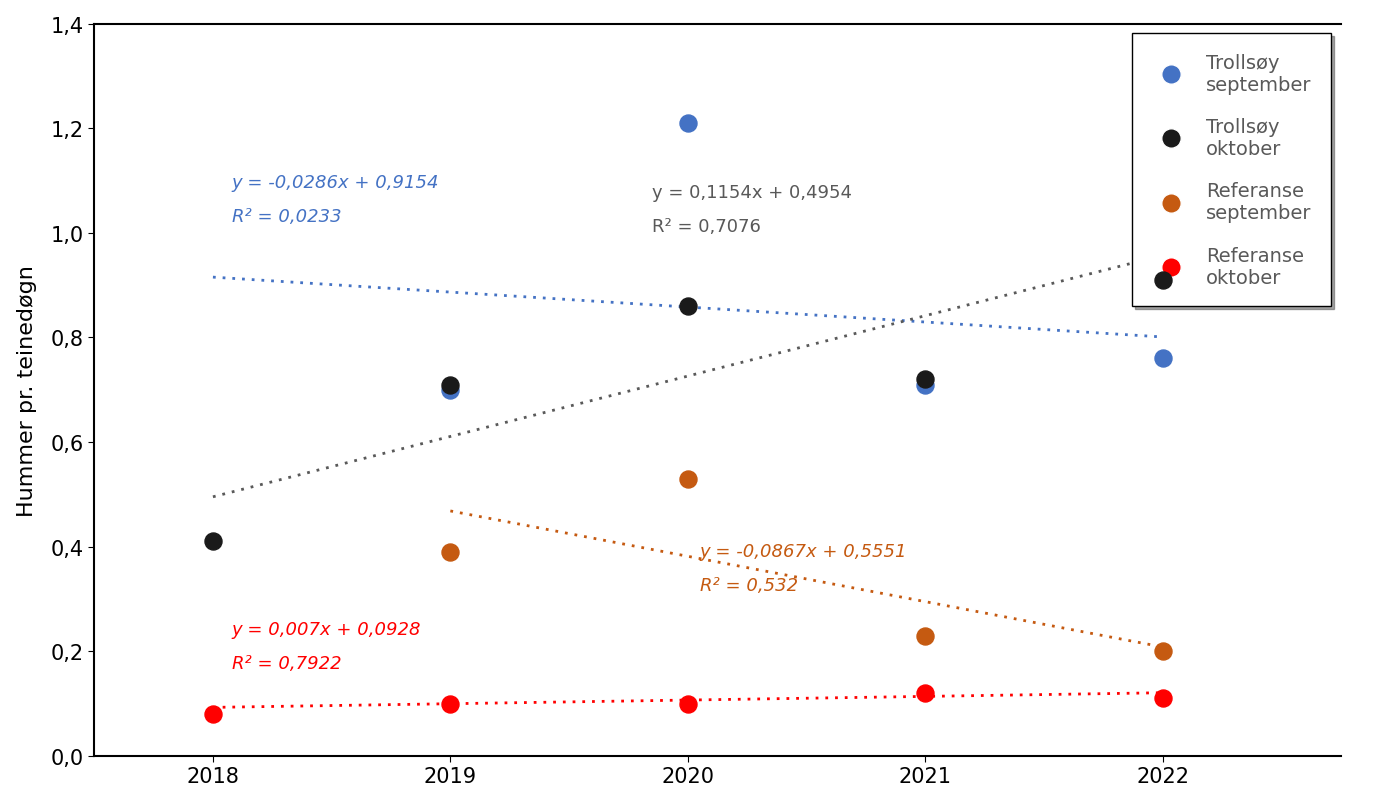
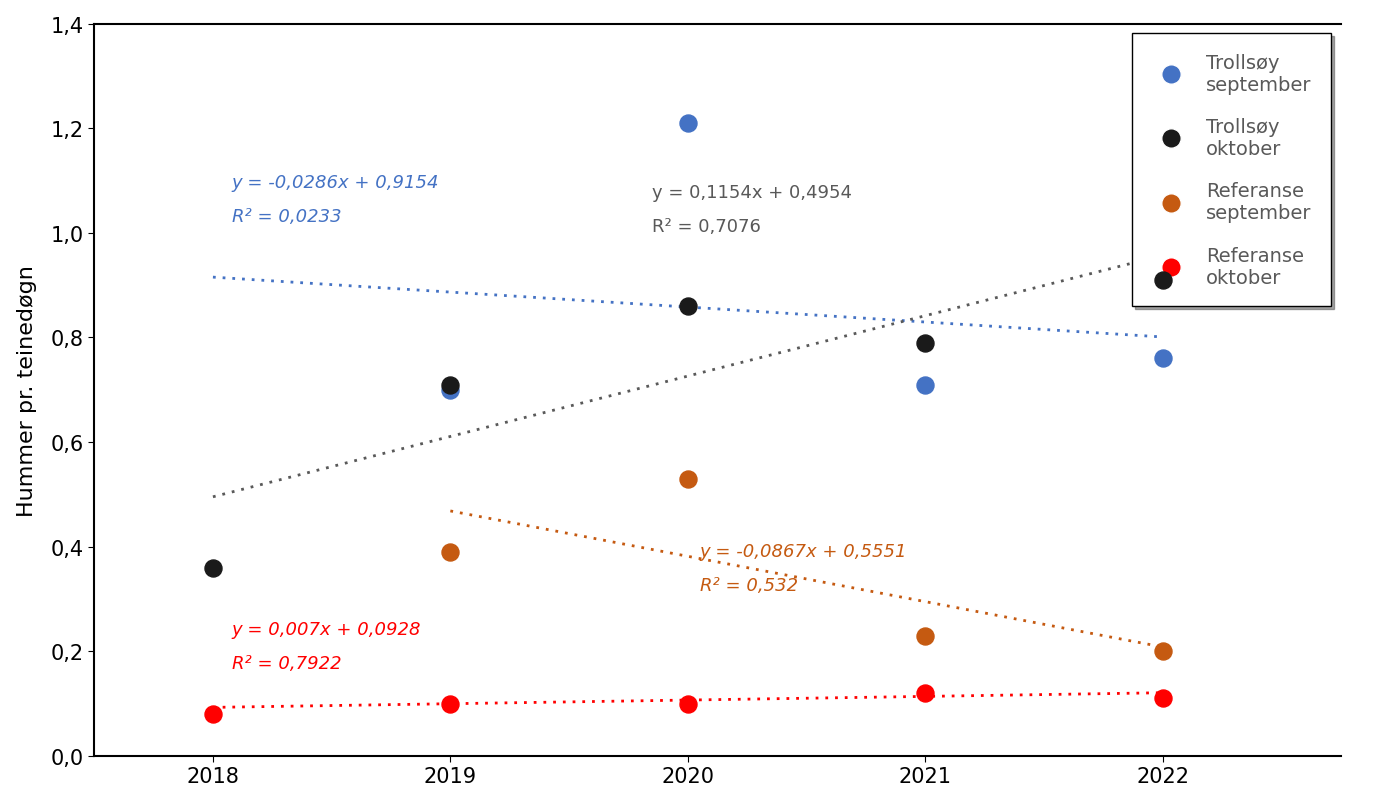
Trollsøy oktober/2018: 0,41 -> 0,36
Trollsøy oktober/2021: 0,72 -> 0,79
